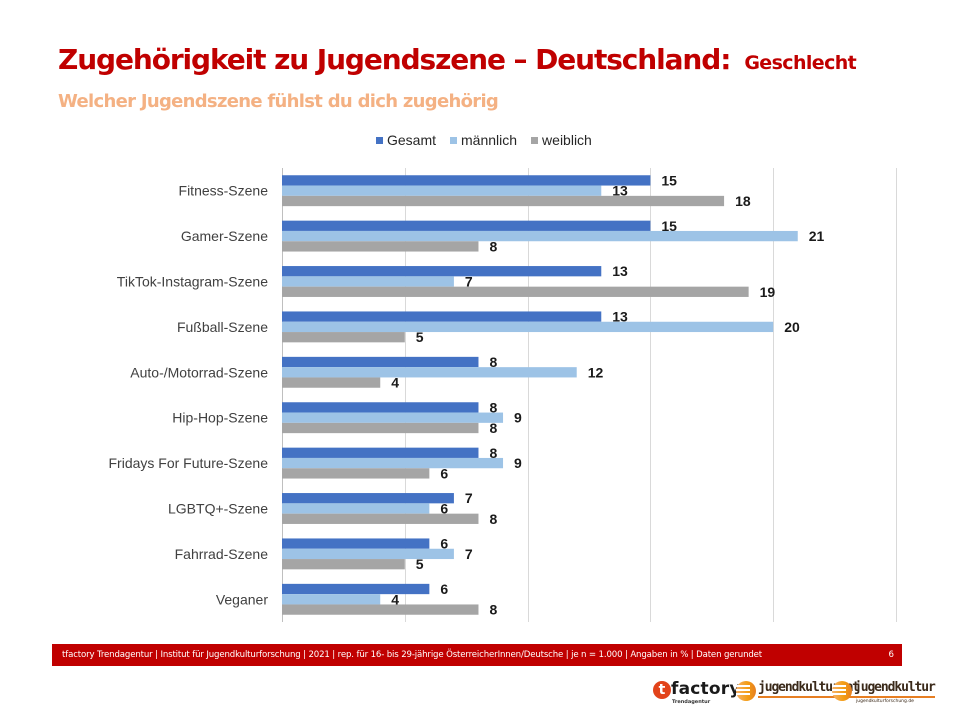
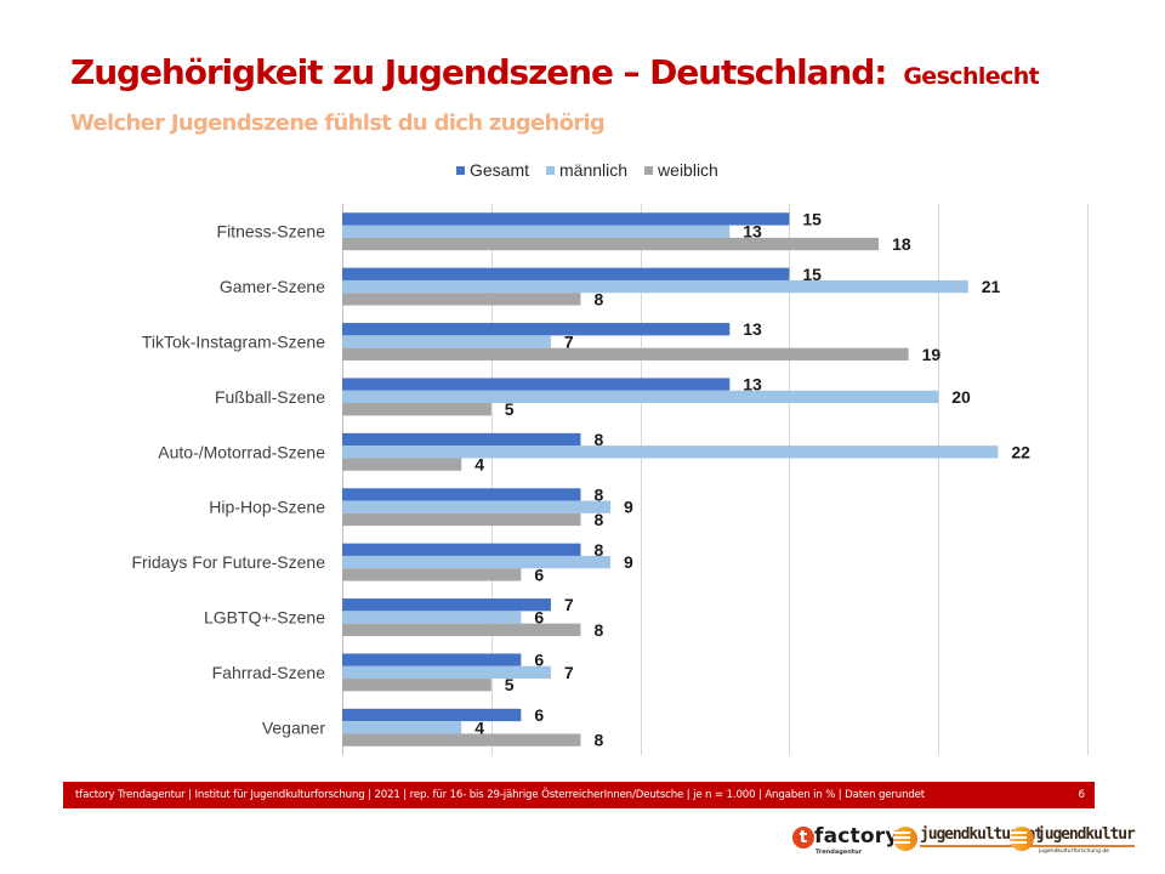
männlich/Auto-/Motorrad-Szene: 12 -> 22
